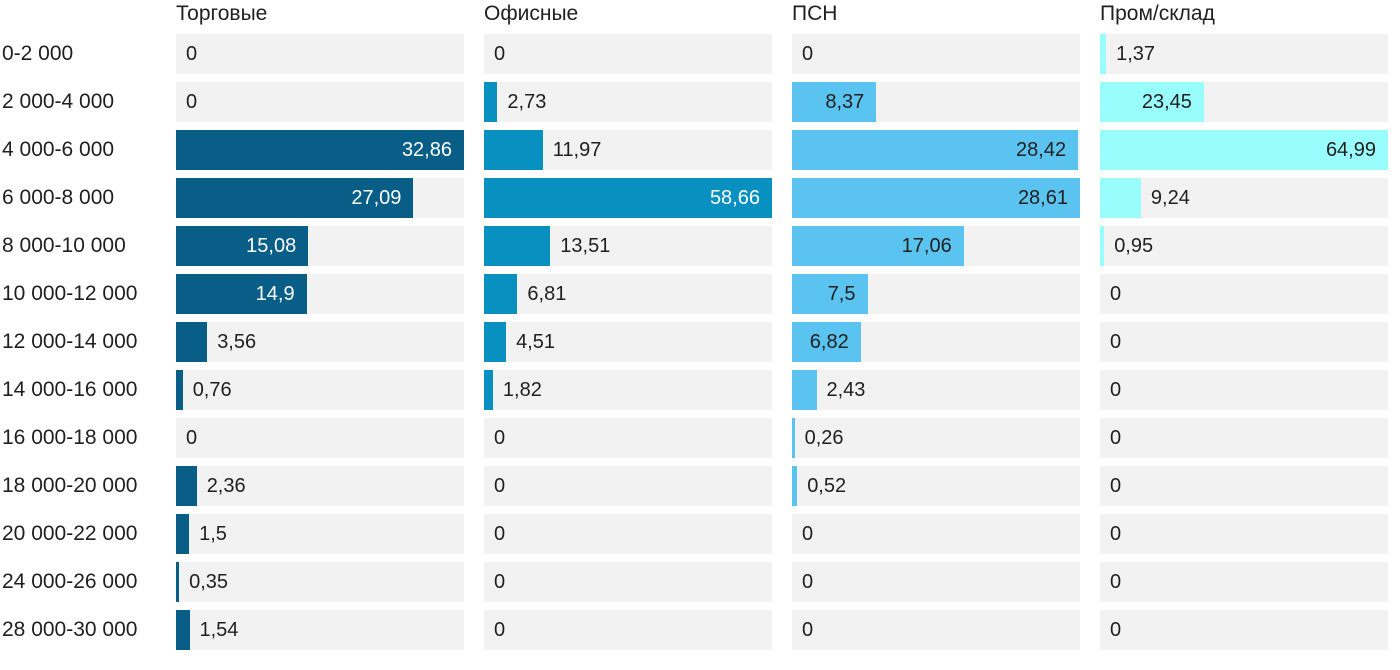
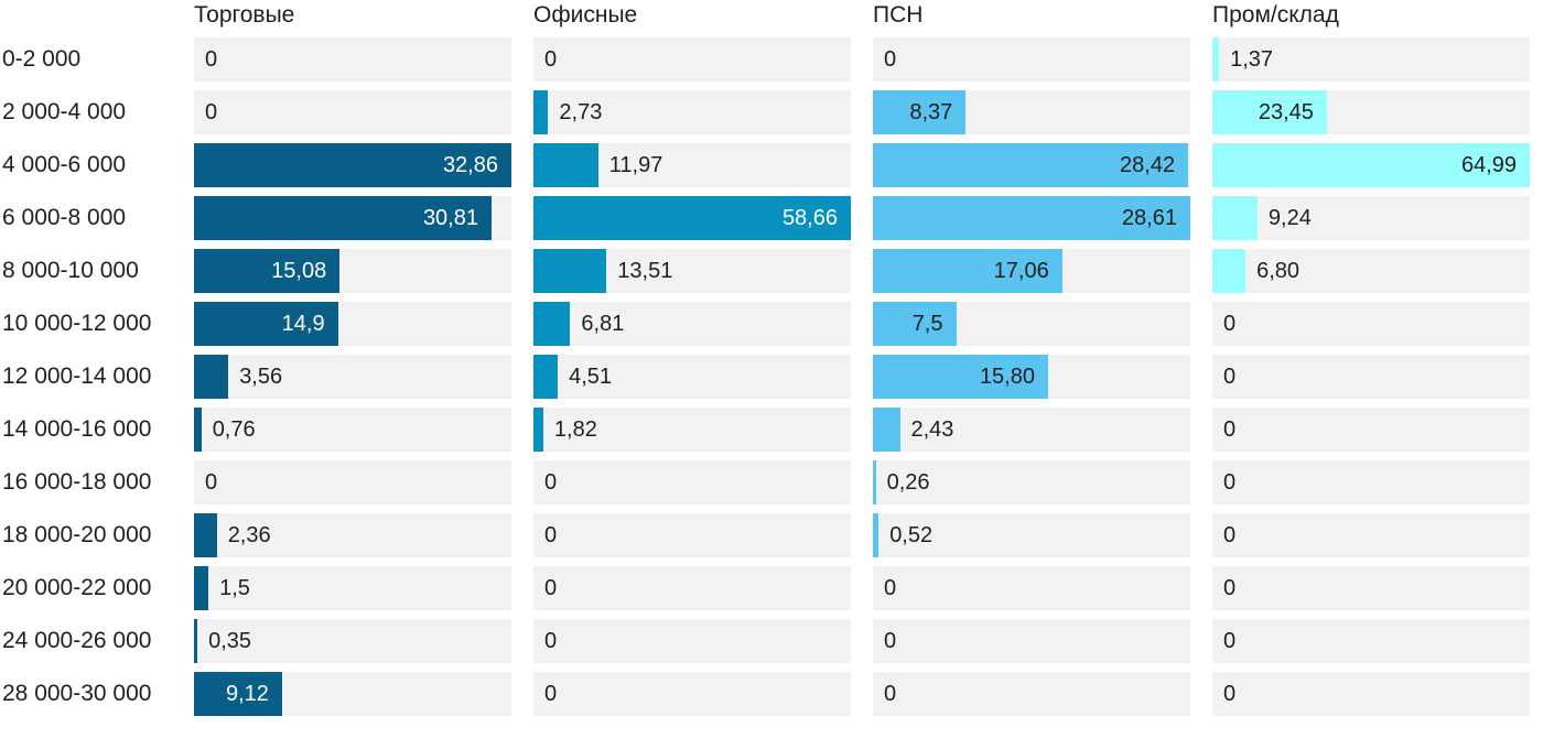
Торговые/6 000-8 000: 27,09 -> 30,81
Пром/склад/8 000-10 000: 0,95 -> 6,80
ПСН/12 000-14 000: 6,82 -> 15,80
Торговые/28 000-30 000: 1,54 -> 9,12
